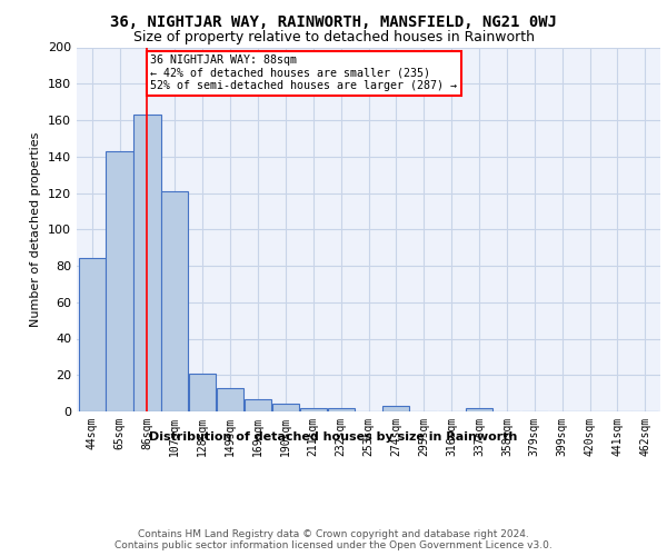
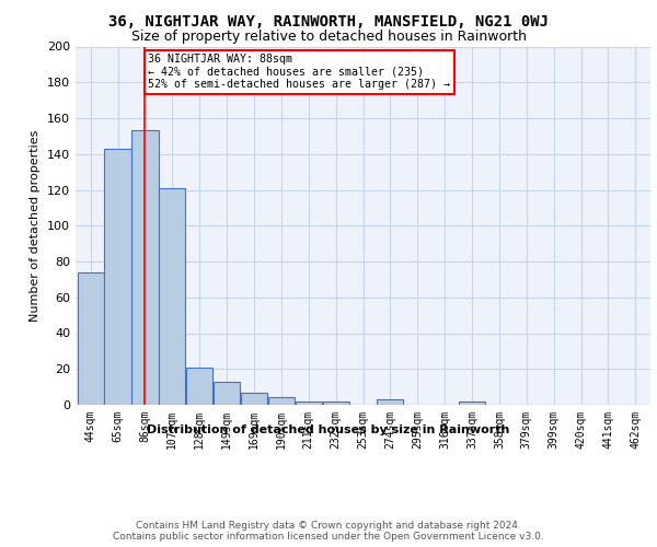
44sqm: 84 -> 74
86sqm: 163 -> 153
